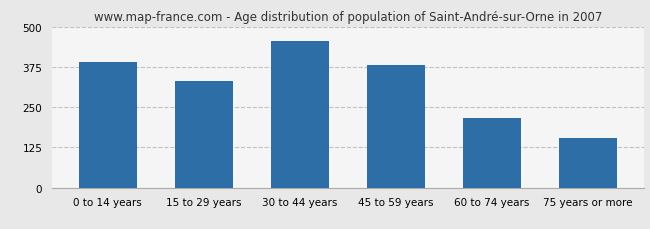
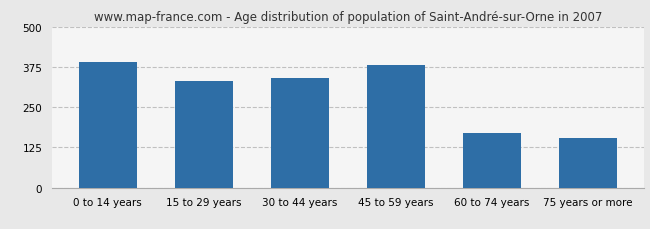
30 to 44 years: 455 -> 340
60 to 74 years: 215 -> 170
